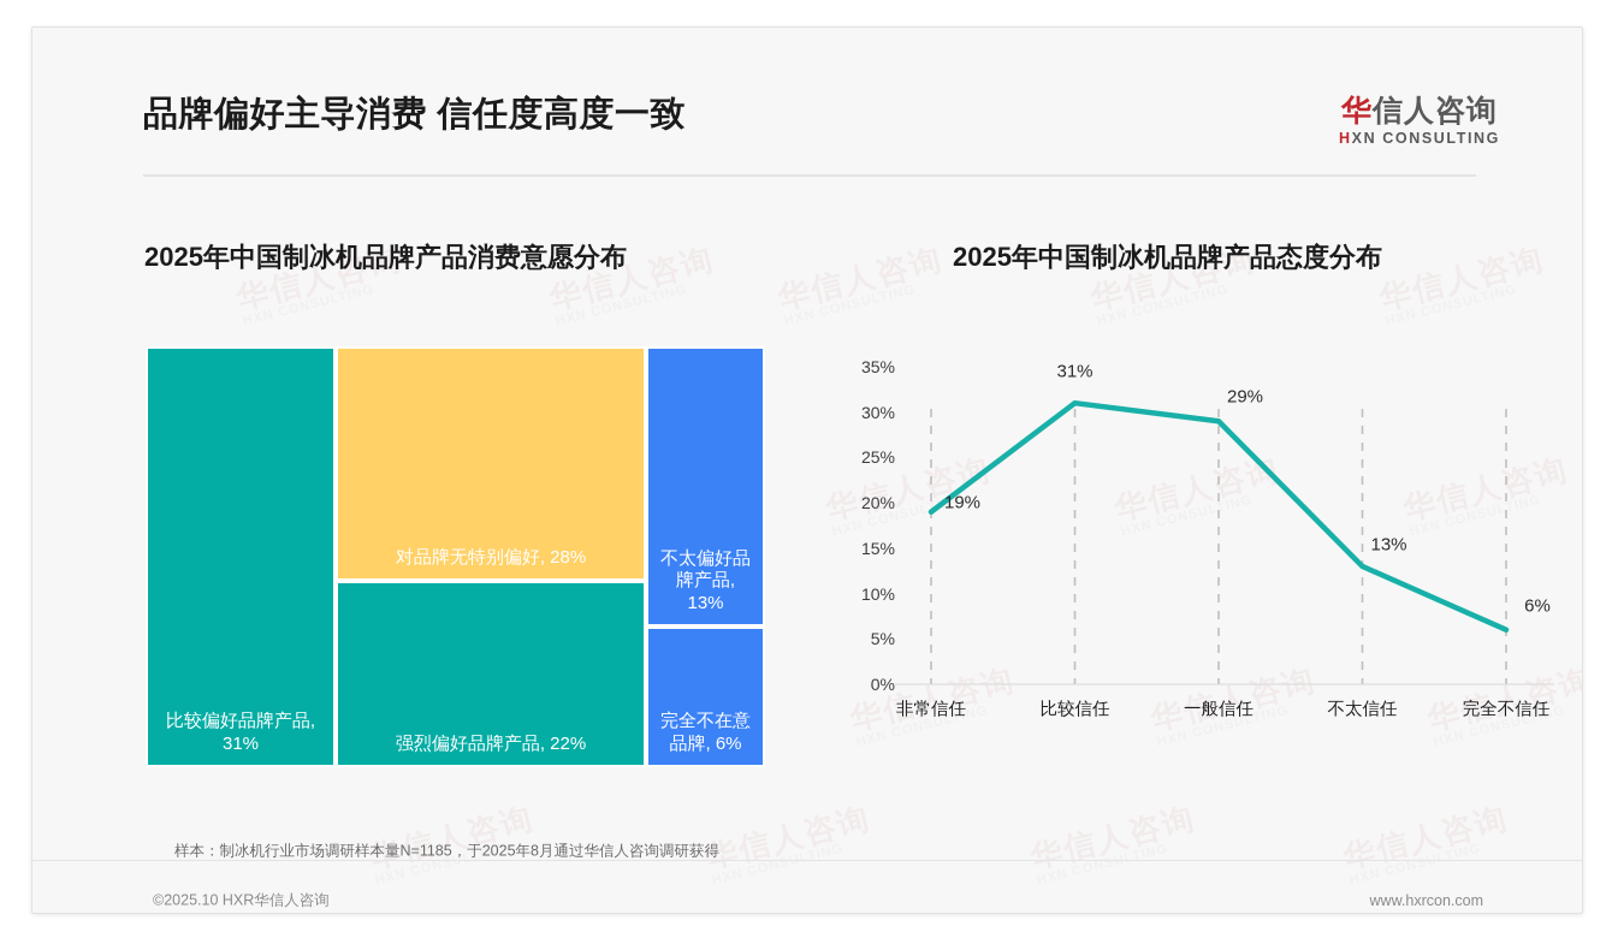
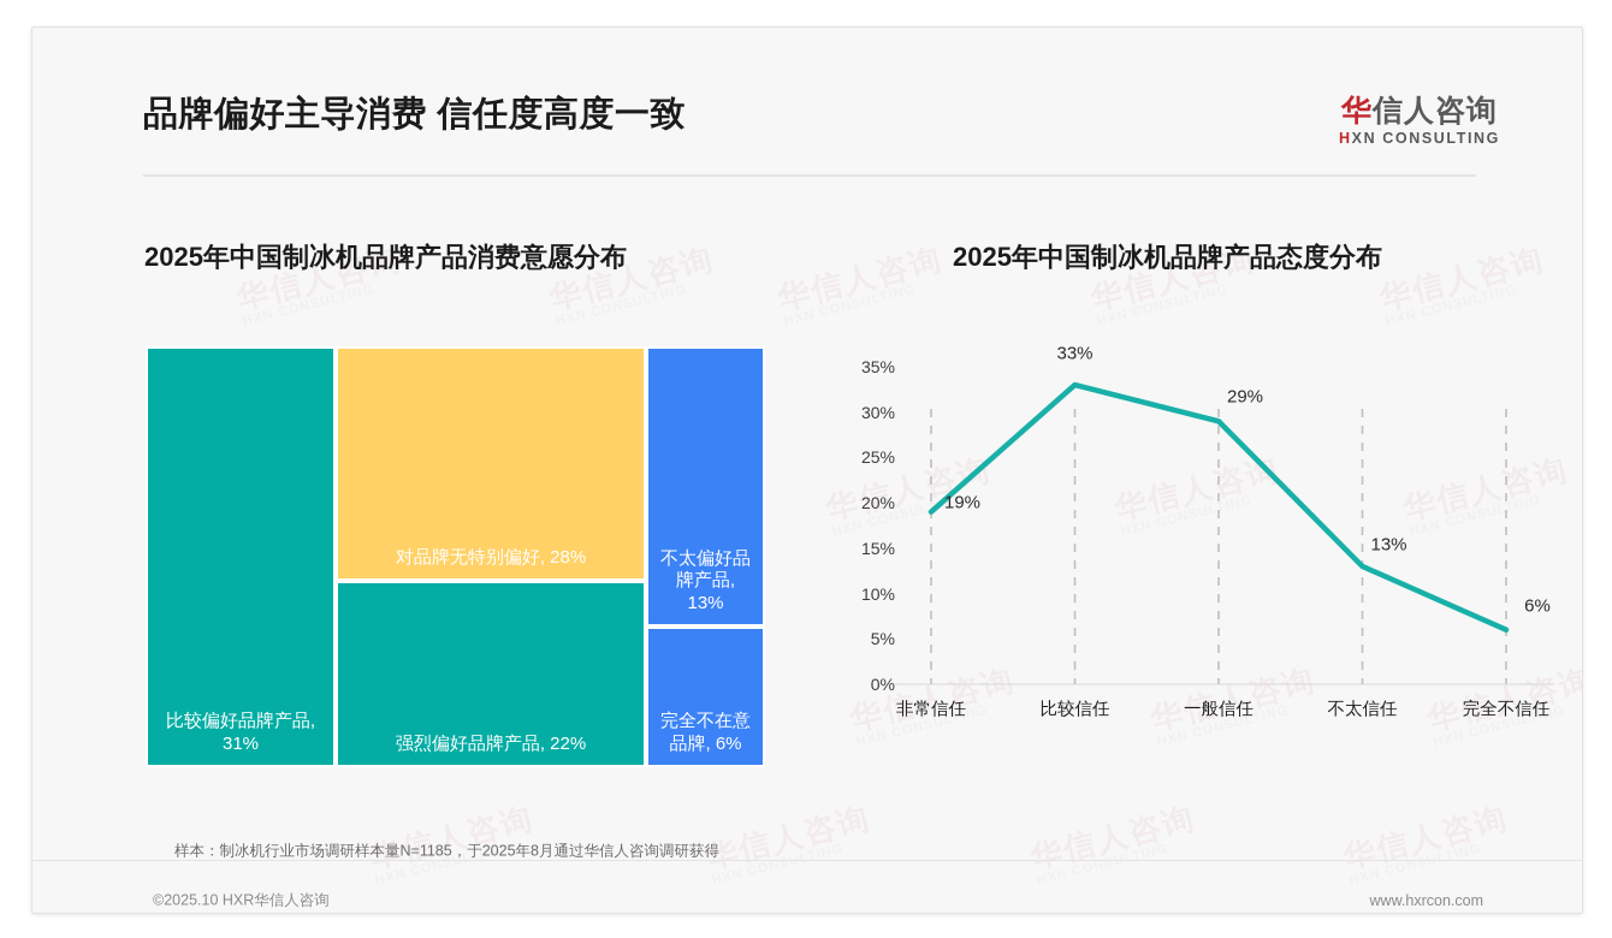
2025年中国制冰机品牌产品态度分布/比较信任: 31% -> 33%
